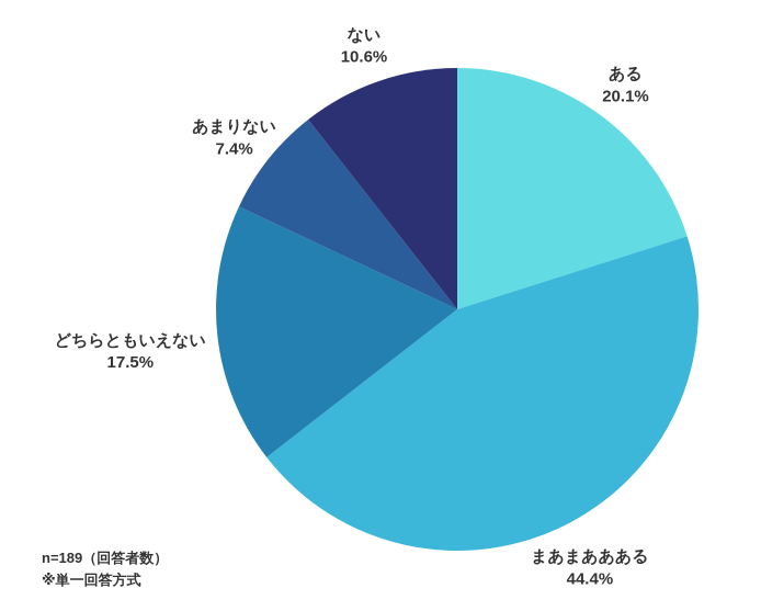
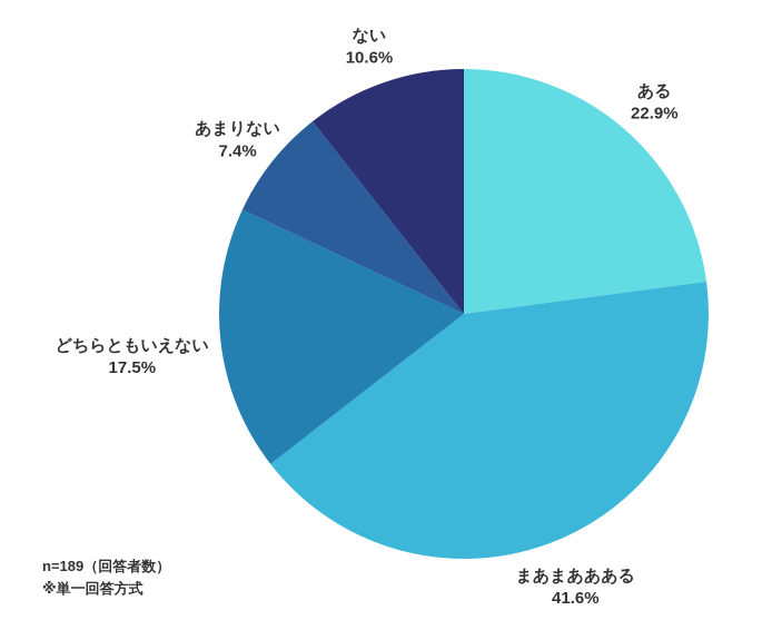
ある: 20.1% -> 22.9%
まあまああある: 44.4% -> 41.6%
